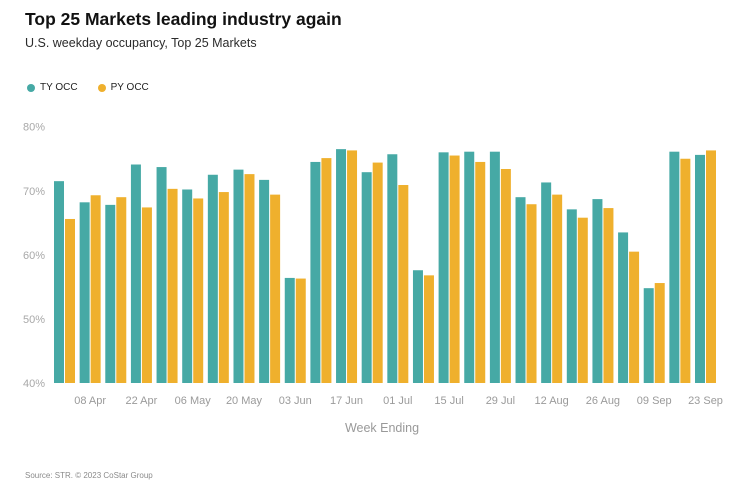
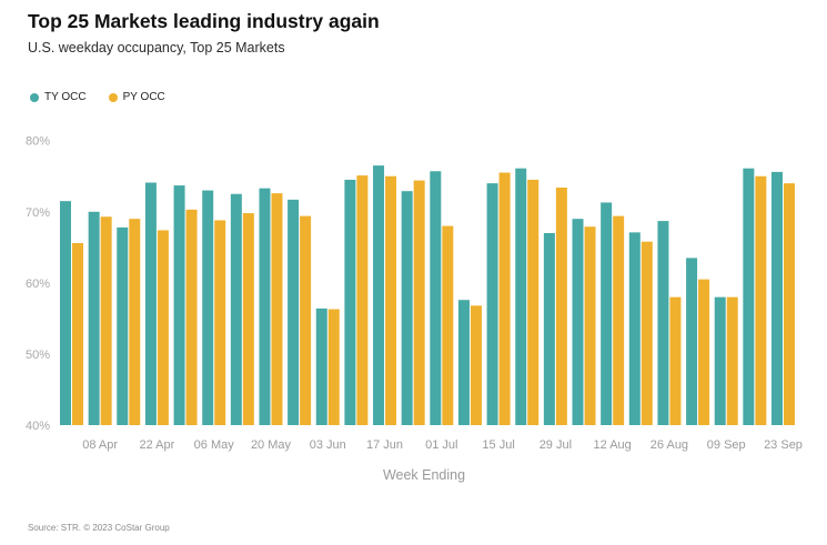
TY OCC/08 Apr: 68% -> 70%
TY OCC/06 May: 70% -> 73%
PY OCC/17 Jun: 76% -> 75%
PY OCC/01 Jul: 71% -> 68%
TY OCC/15 Jul: 76% -> 74%
TY OCC/29 Jul: 76% -> 67%
PY OCC/26 Aug: 67% -> 58%
TY OCC/09 Sep: 55% -> 58%
PY OCC/09 Sep: 56% -> 58%
PY OCC/23 Sep: 76% -> 74%
